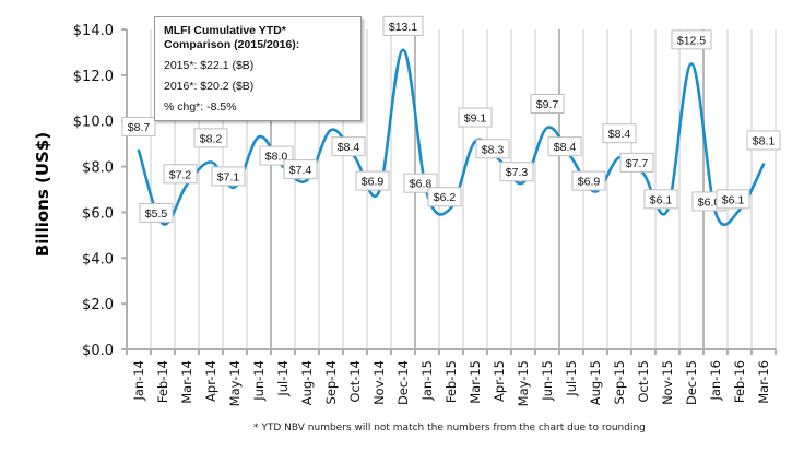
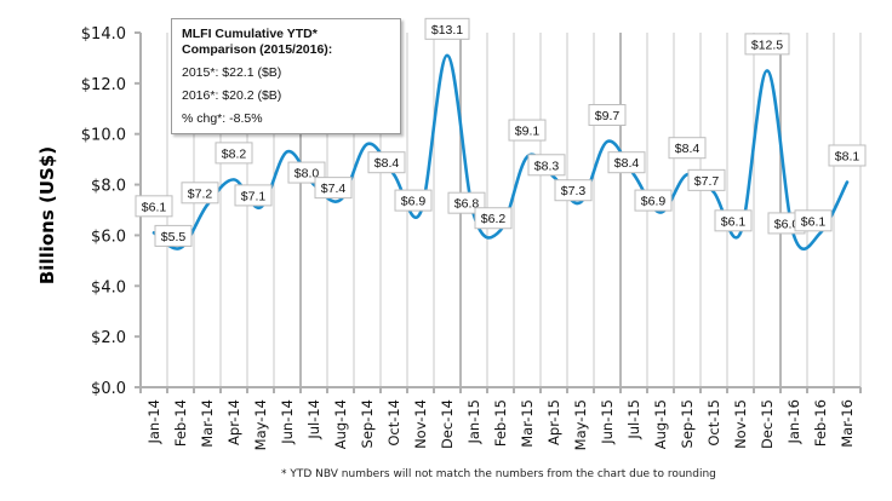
Jan-14: $8.7 -> $6.1
